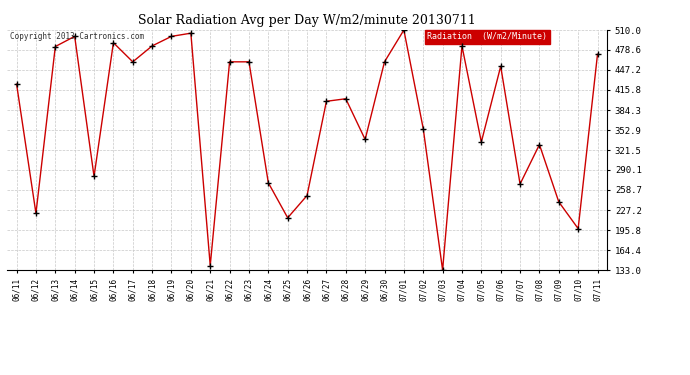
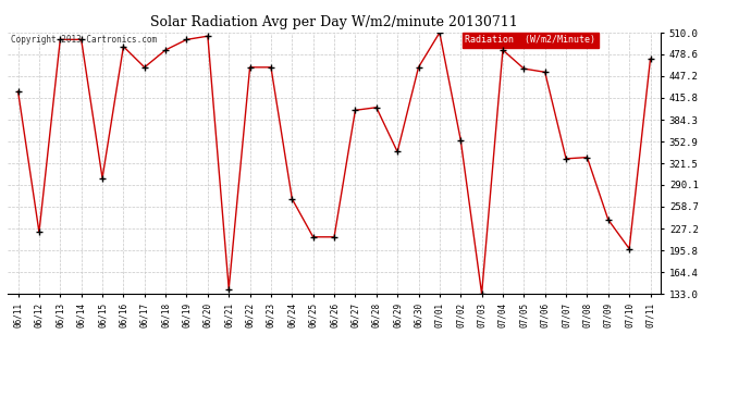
06/13: 484 -> 500
06/15: 280 -> 300
06/26: 250 -> 215
07/05: 334 -> 458
07/07: 268 -> 328
